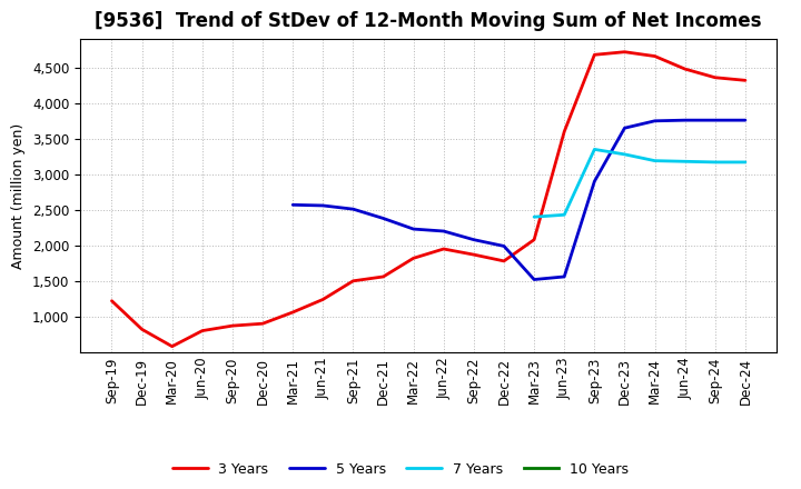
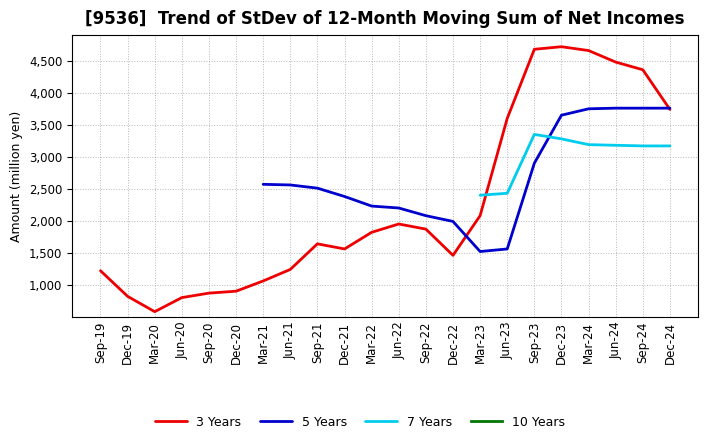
3 Years/Sep-21: 1,500 -> 1,640
3 Years/Dec-22: 1,780 -> 1,460
3 Years/Dec-24: 4,320 -> 3,740
